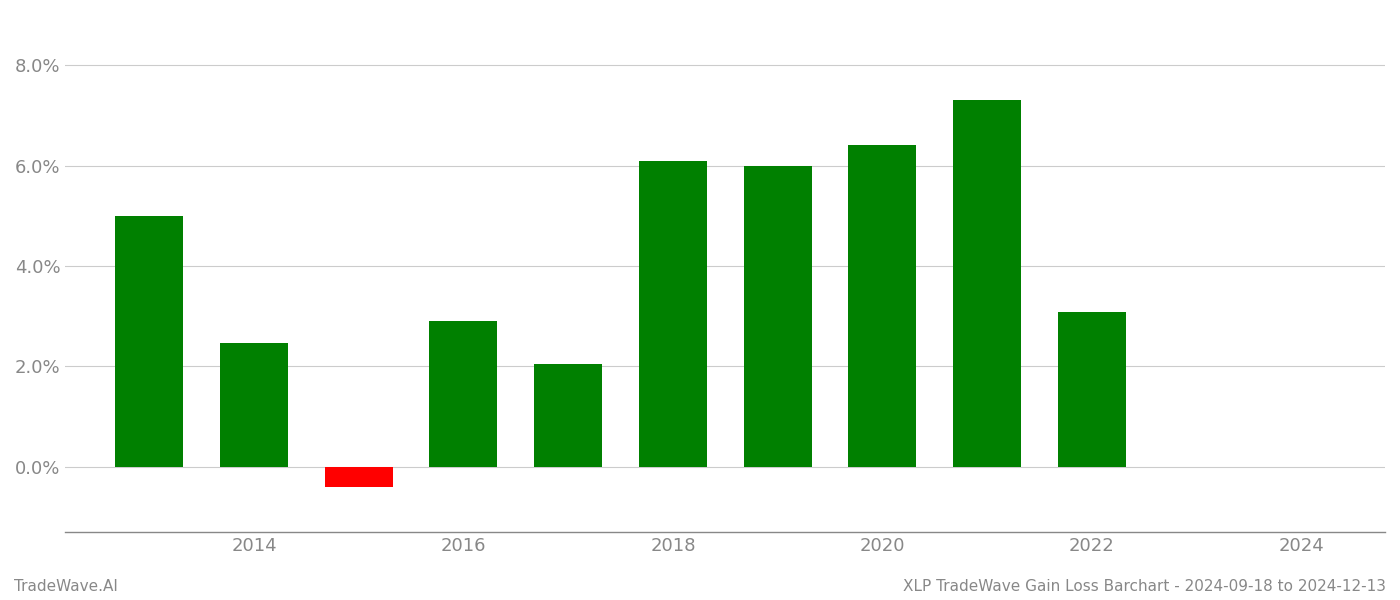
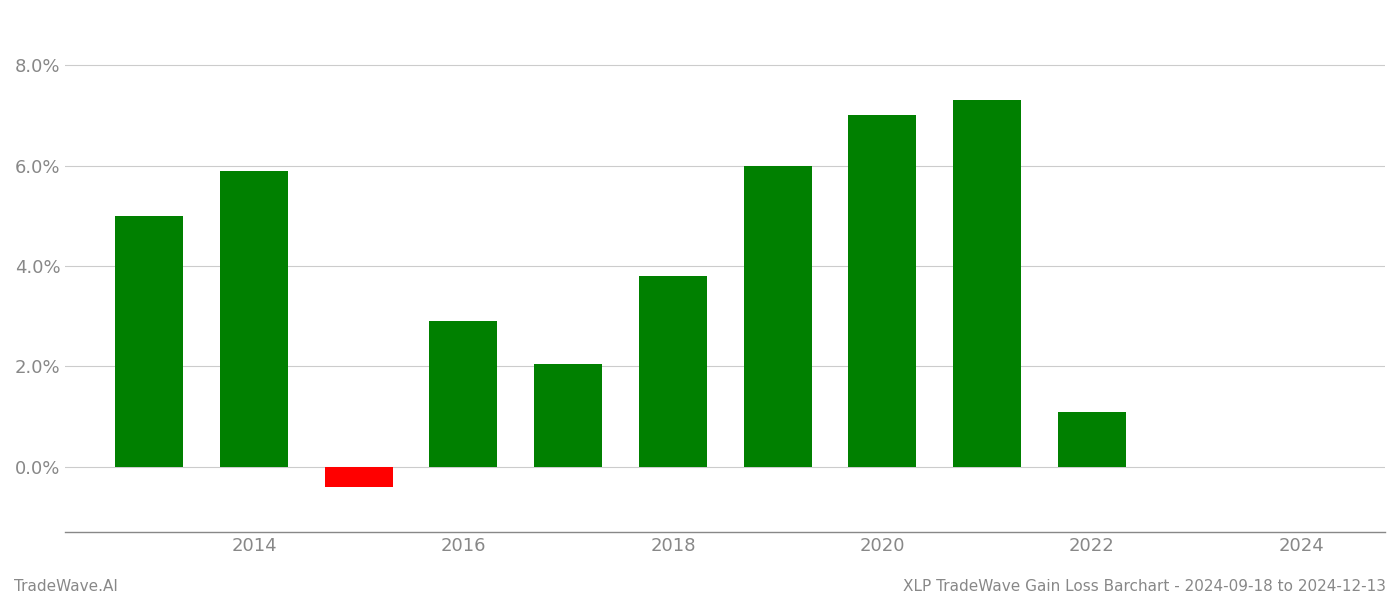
2014: 2.46% -> 5.90%
2018: 6.10% -> 3.80%
2020: 6.42% -> 7.00%
2022: 3.08% -> 1.10%
